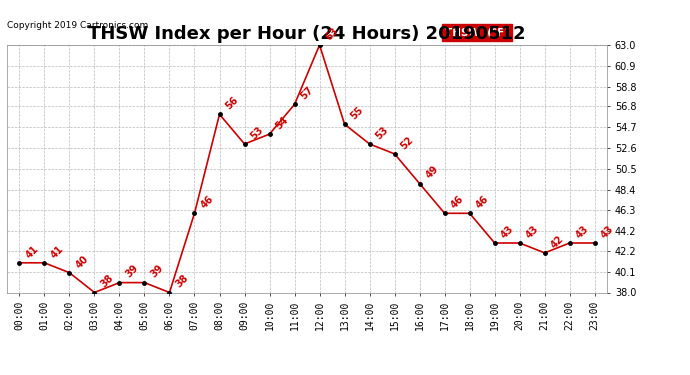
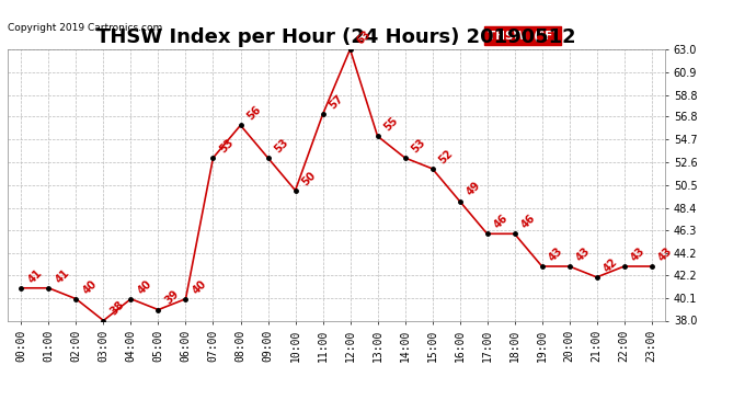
04:00: 39 -> 40
06:00: 38 -> 40
07:00: 46 -> 53
10:00: 54 -> 50
